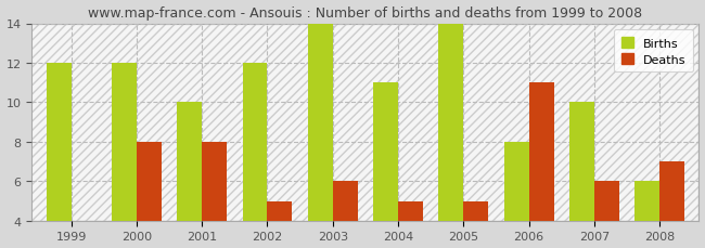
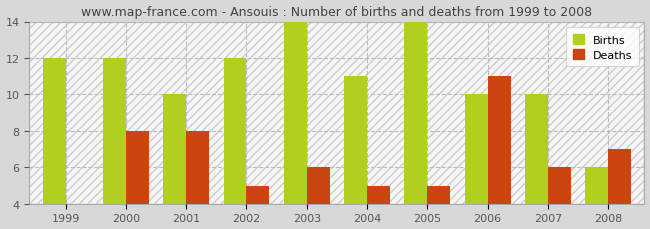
Births/2006: 8 -> 10
